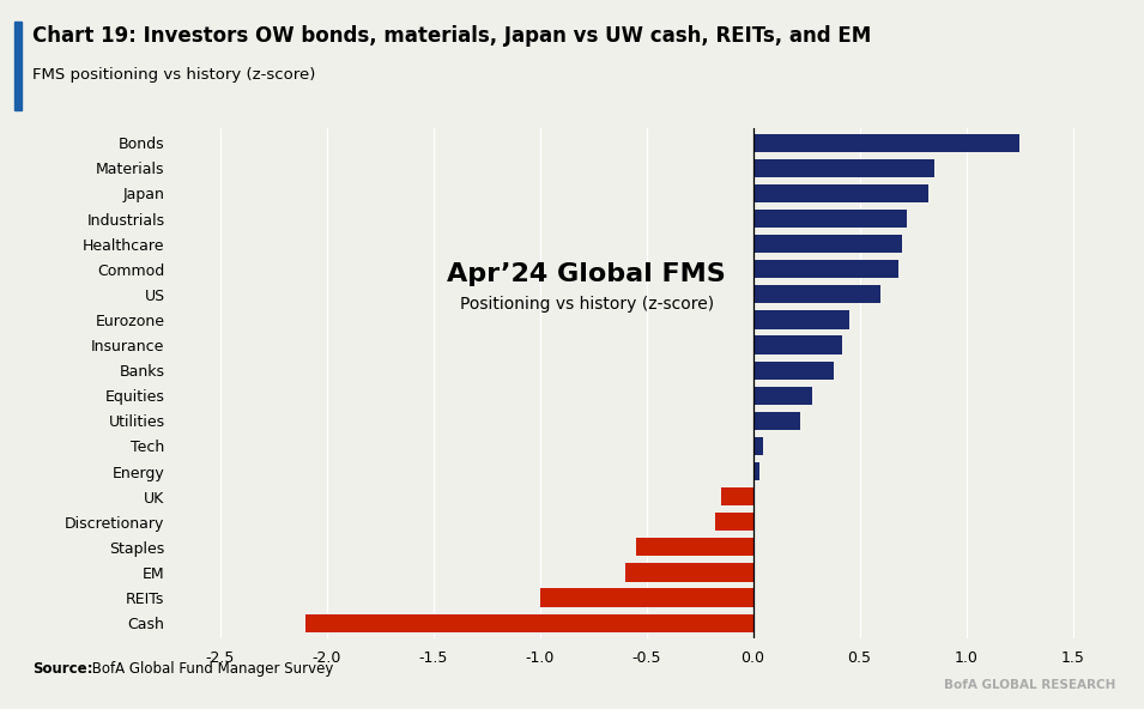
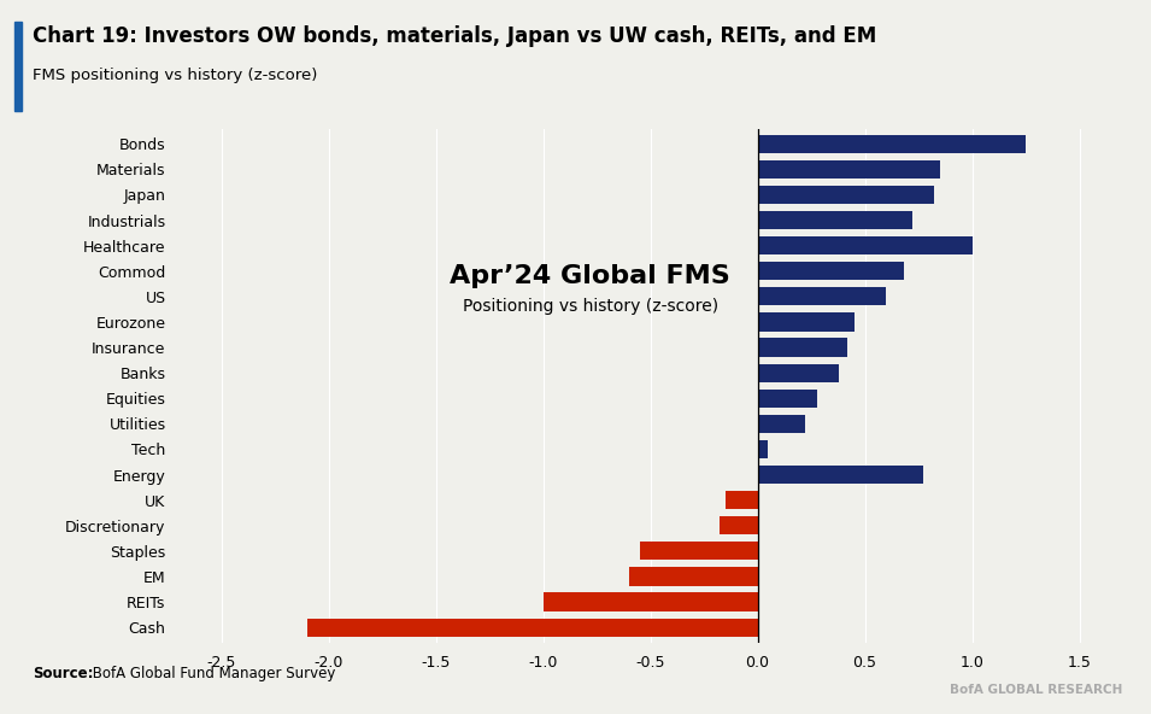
Healthcare: 0.70 -> 1.00
Energy: 0.03 -> 0.77
